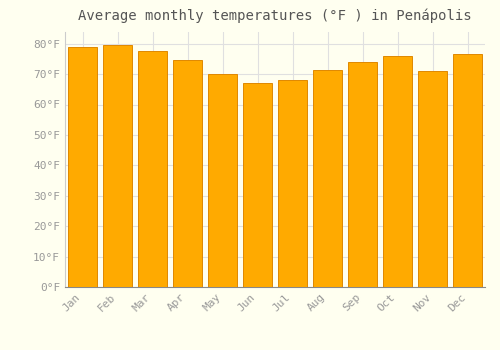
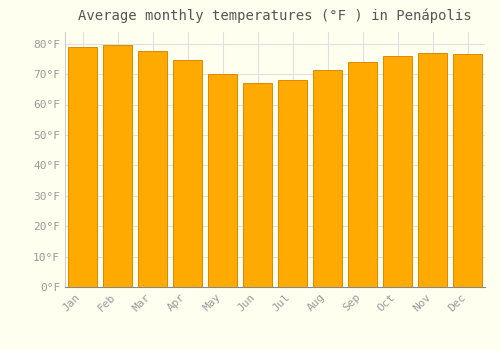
Nov: 71.0°F -> 77.0°F
